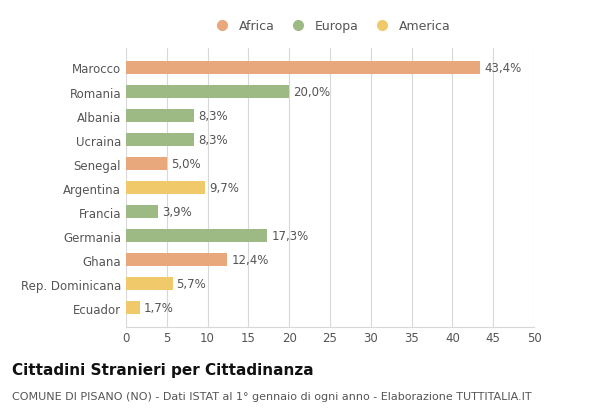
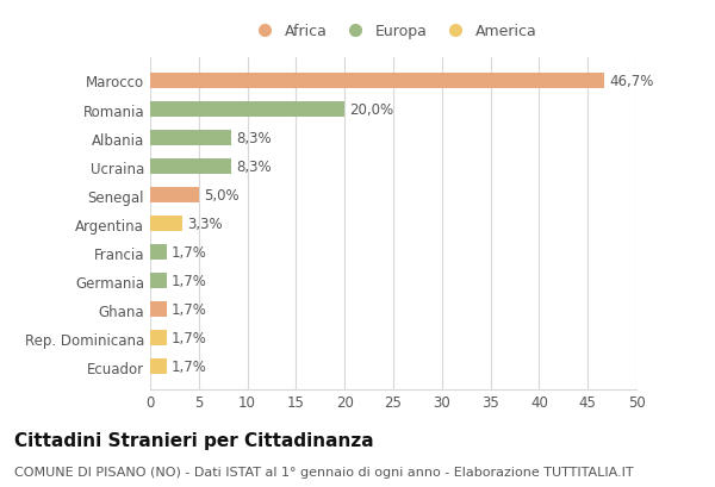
Marocco: 43,4% -> 46,7%
Argentina: 9,7% -> 3,3%
Francia: 3,9% -> 1,7%
Germania: 17,3% -> 1,7%
Ghana: 12,4% -> 1,7%
Rep. Dominicana: 5,7% -> 1,7%
